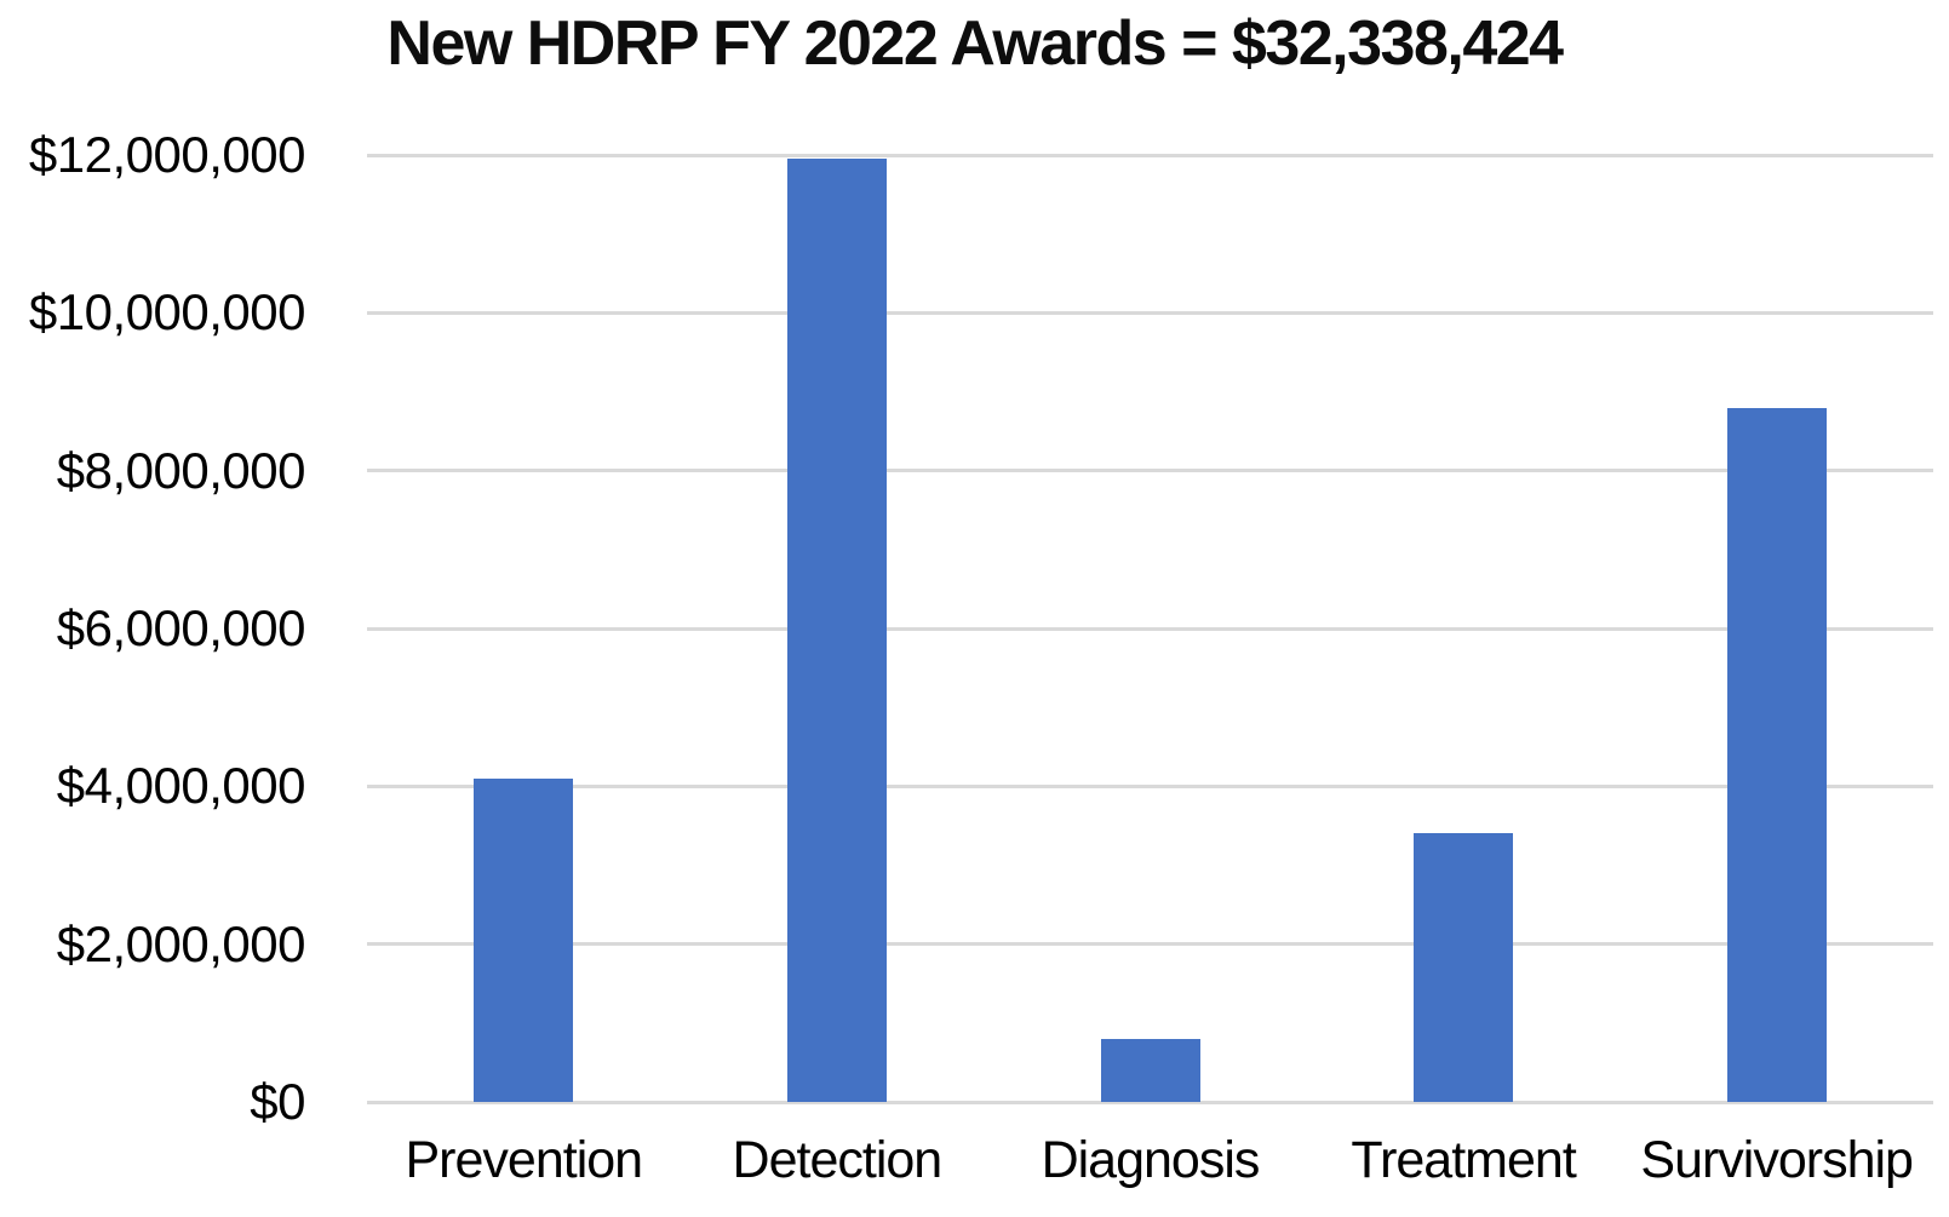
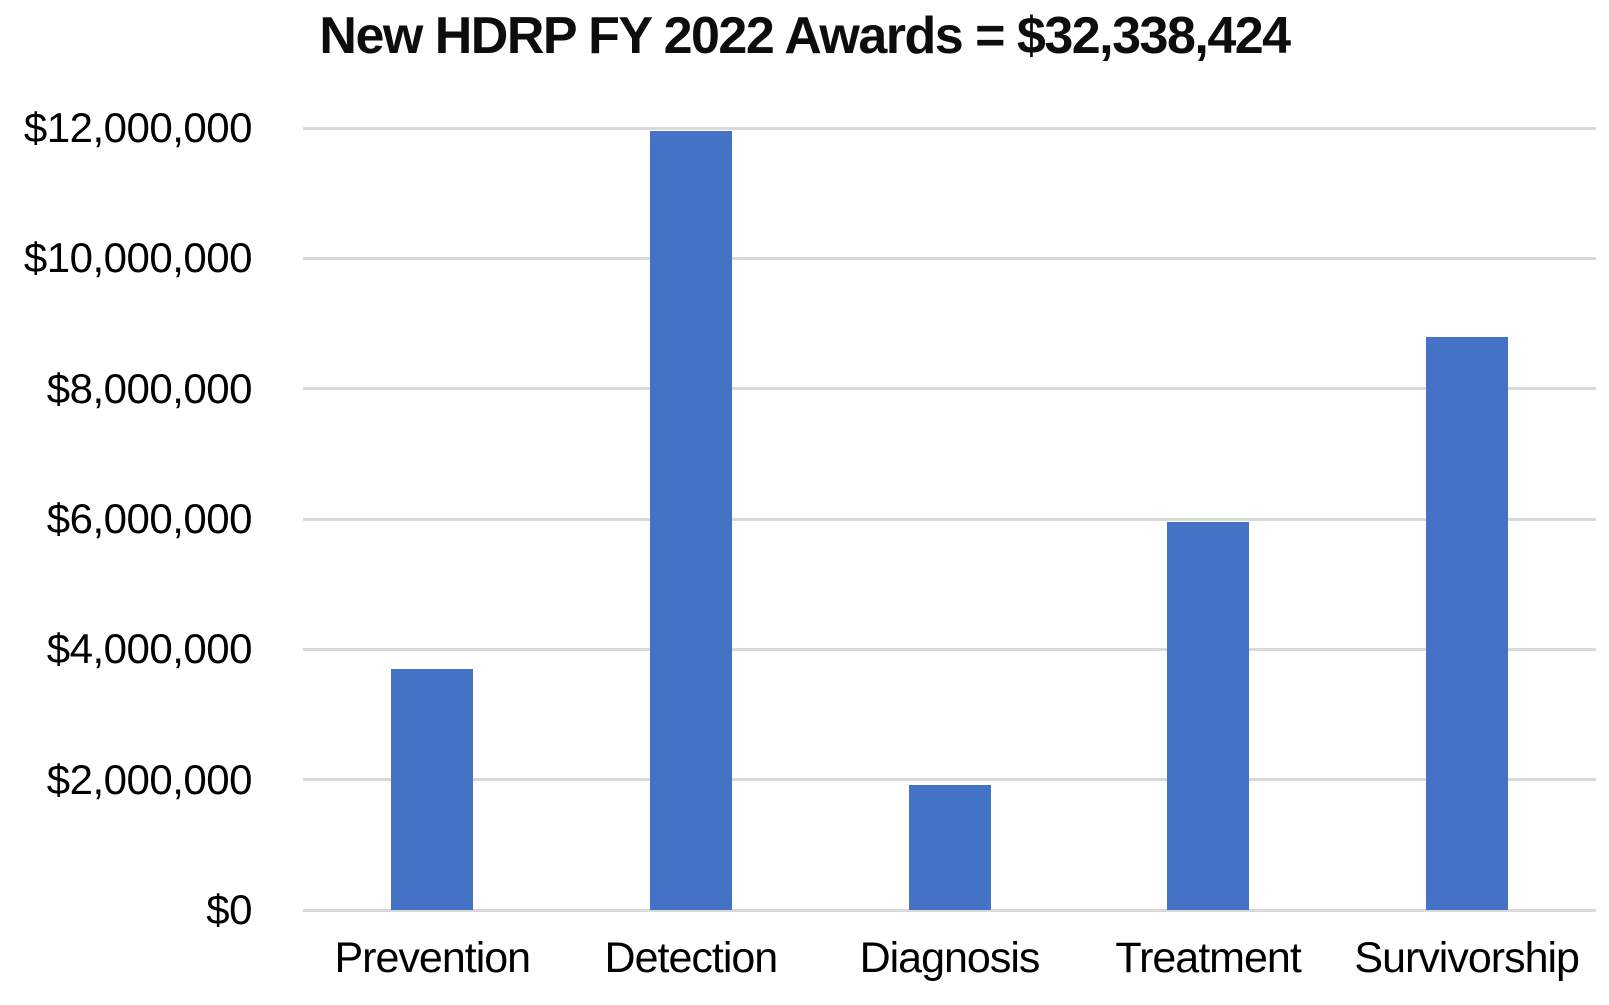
Prevention: $4100000 -> $3700000
Diagnosis: $800000 -> $1900000
Treatment: $3400000 -> $6000000
